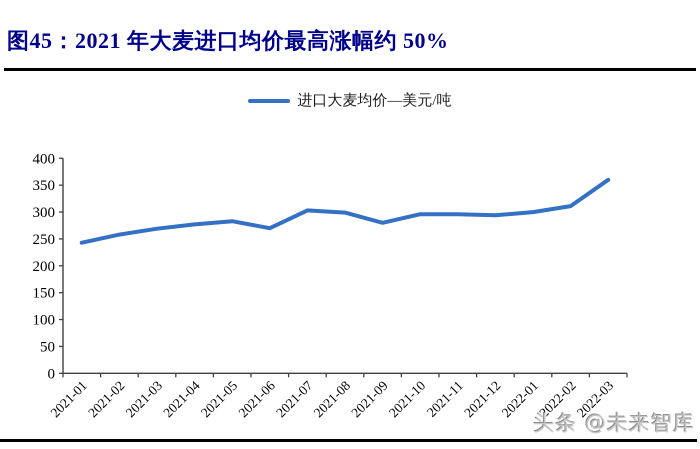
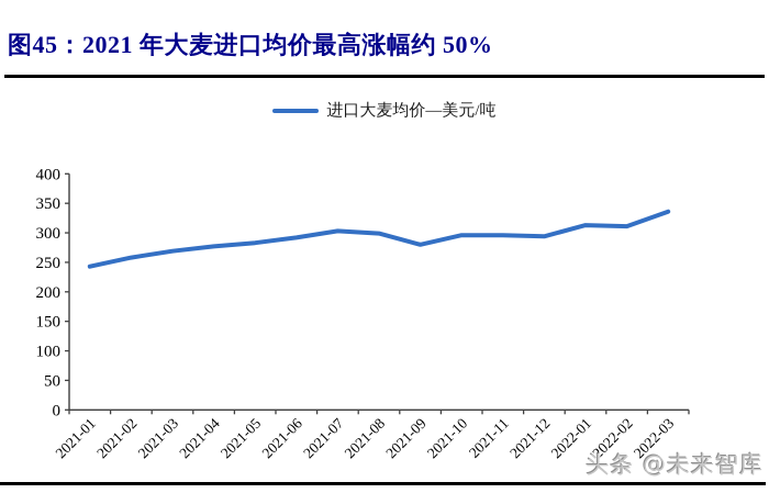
2021-06: 270 -> 290
2022-01: 300 -> 310
2022-03: 360 -> 340
